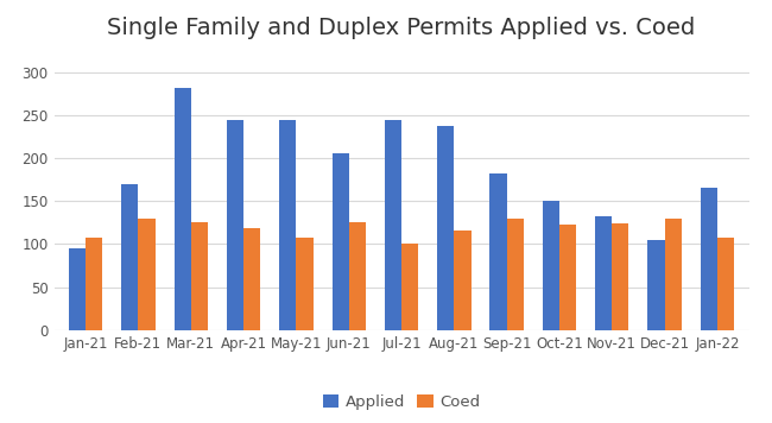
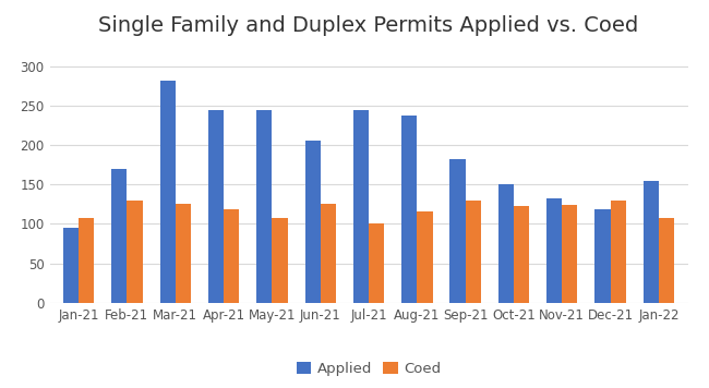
Applied/Dec-21: 104 -> 119
Applied/Jan-22: 166 -> 155
